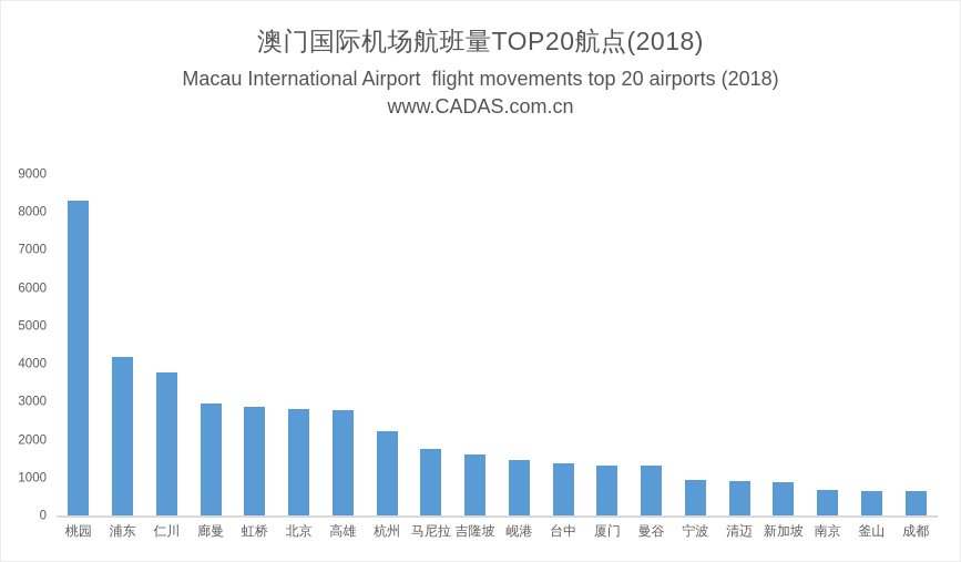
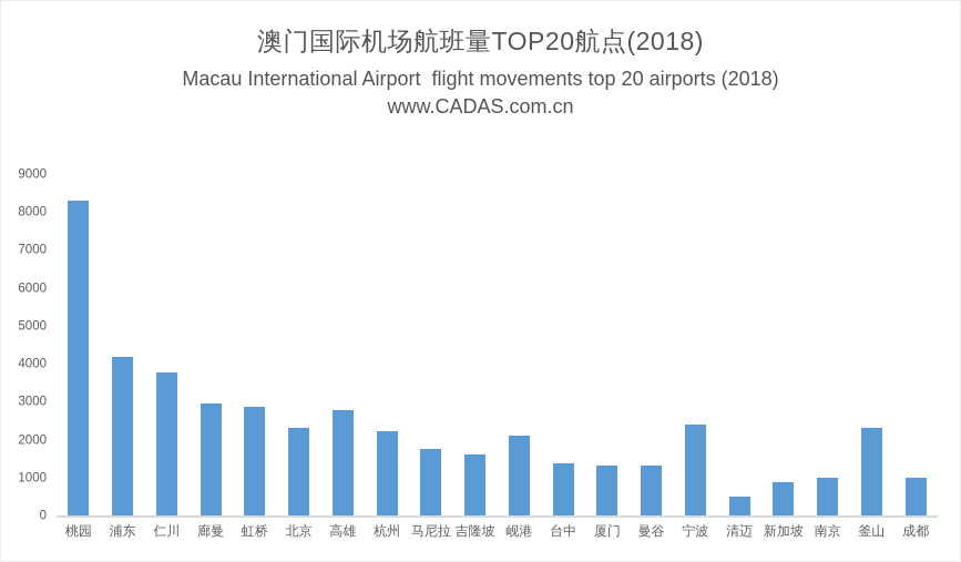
北京: 2800 -> 2300
岘港: 1500 -> 2100
宁波: 1000 -> 2400
清迈: 900 -> 500
南京: 700 -> 1000
釜山: 700 -> 2300
成都: 600 -> 1000
